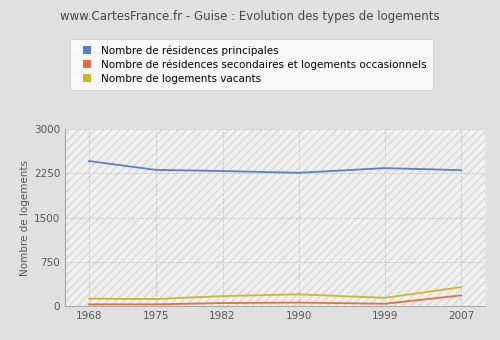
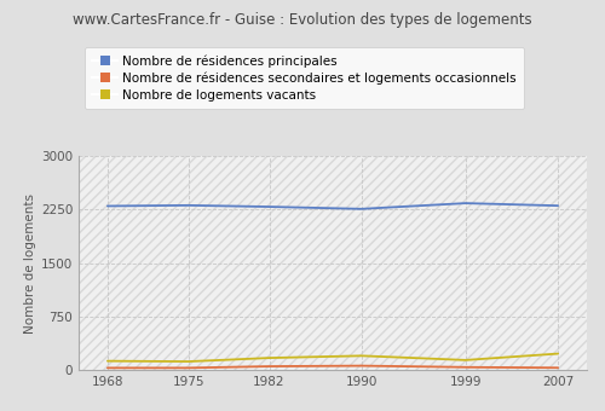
Nombre de résidences principales/1968: 2460 -> 2300
Nombre de résidences secondaires et logements occasionnels/2007: 180 -> 30
Nombre de logements vacants/2007: 320 -> 230
